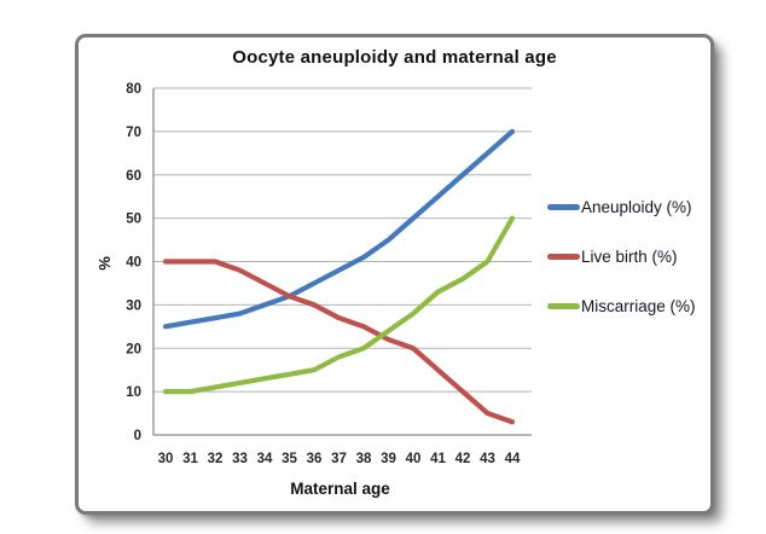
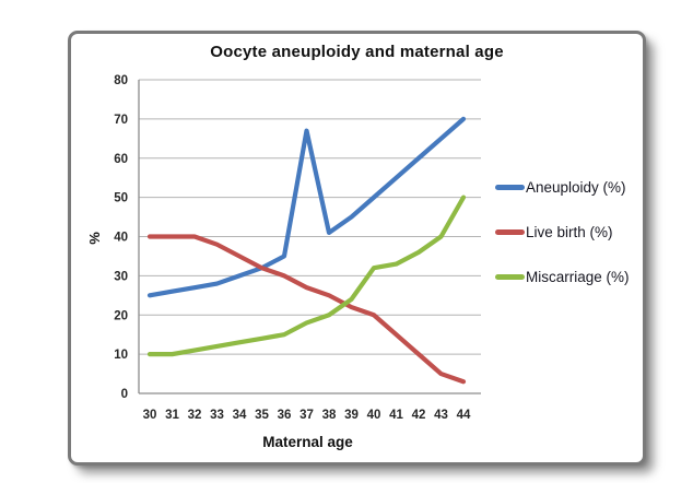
Aneuploidy (%)/37: 38 -> 67
Miscarriage (%)/40: 28 -> 32
